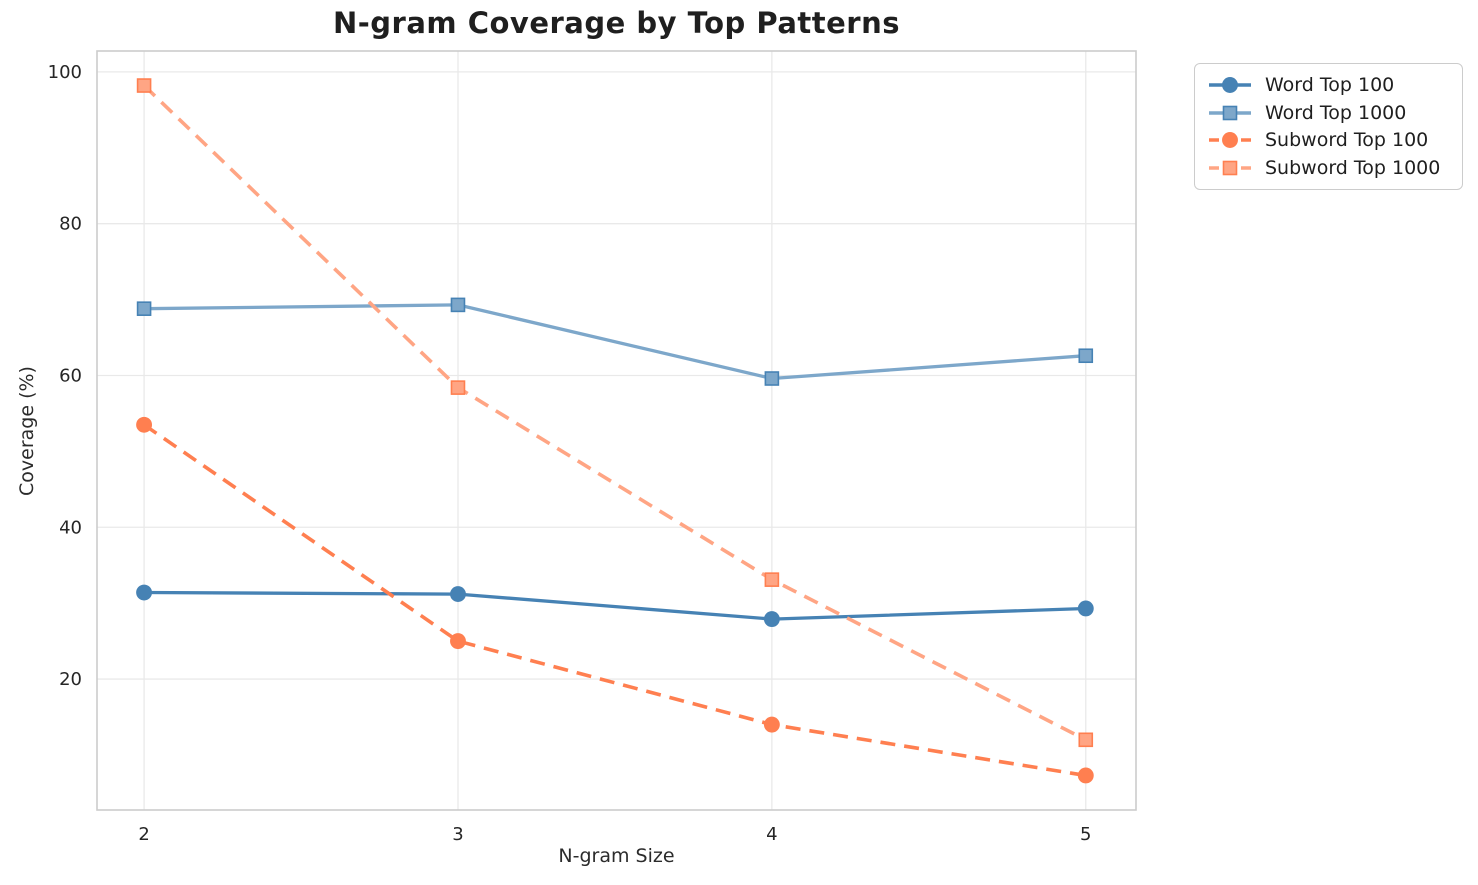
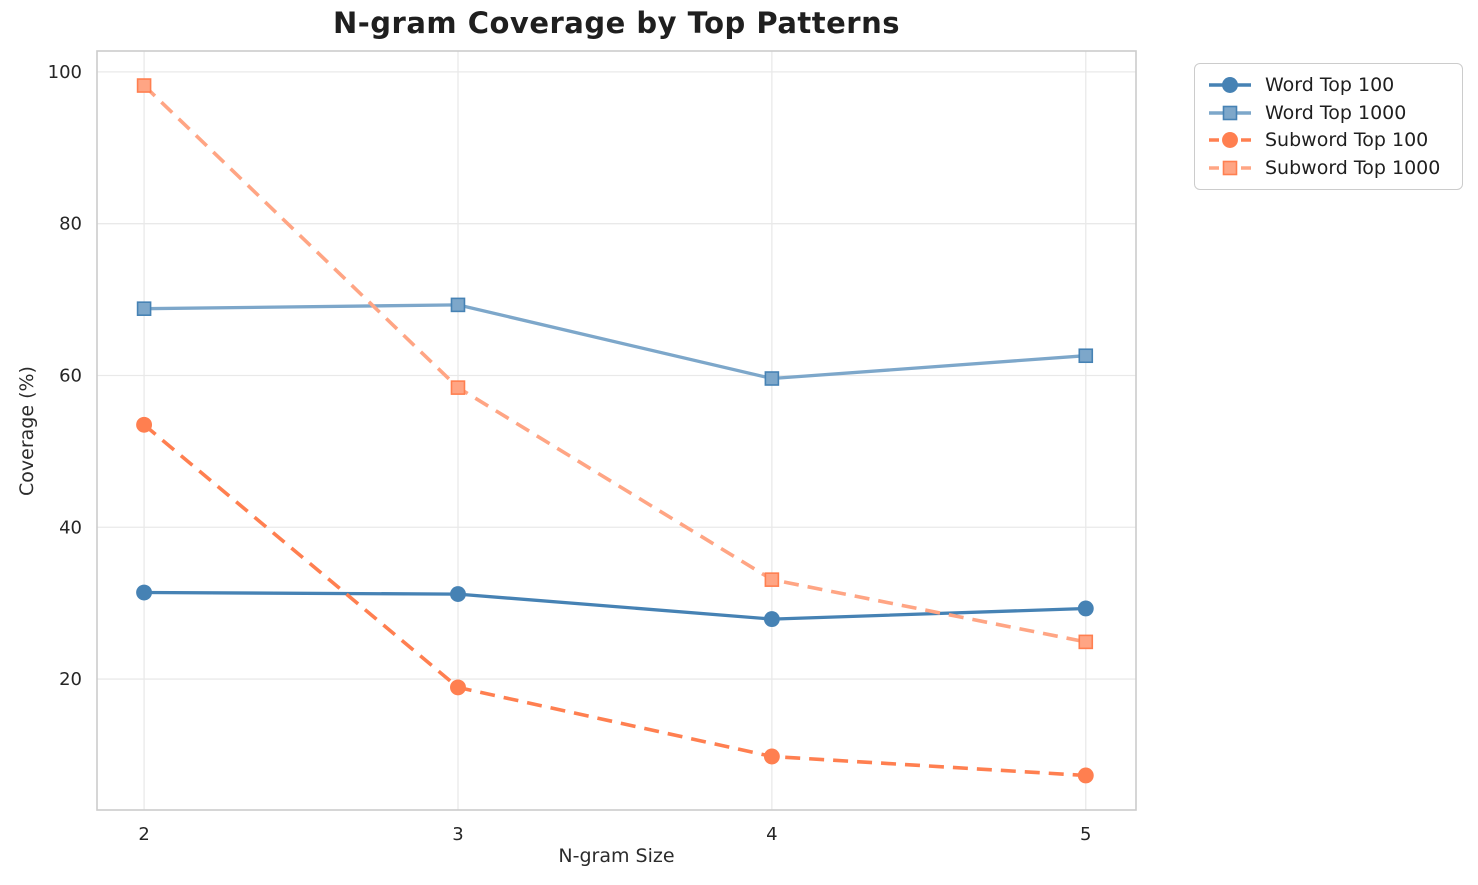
Subword Top 100/3: 25 -> 19
Subword Top 100/4: 14 -> 10
Subword Top 1000/5: 12 -> 25
